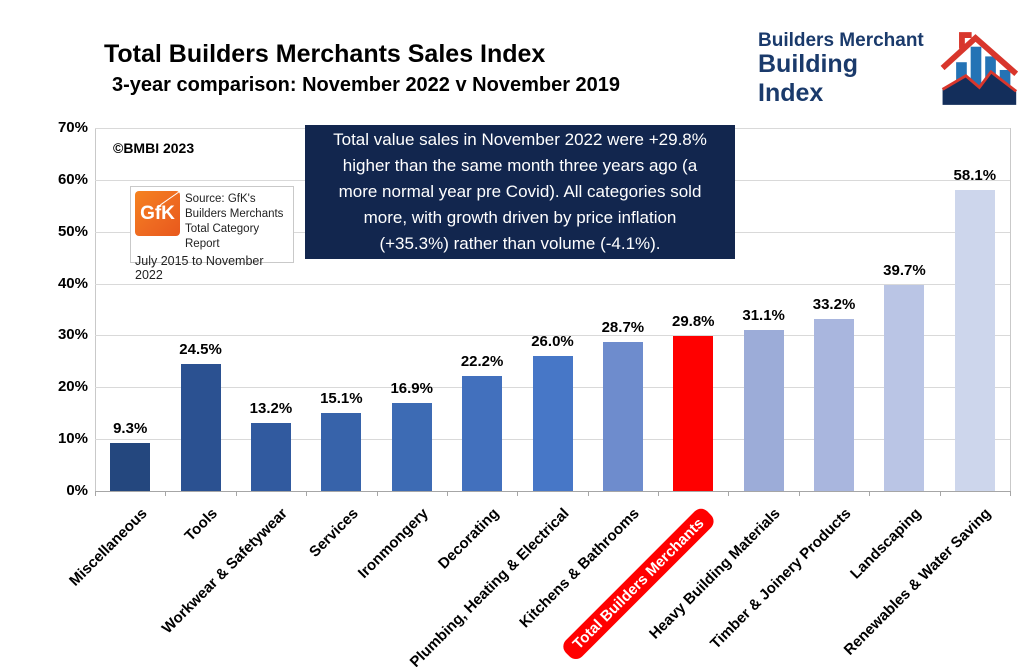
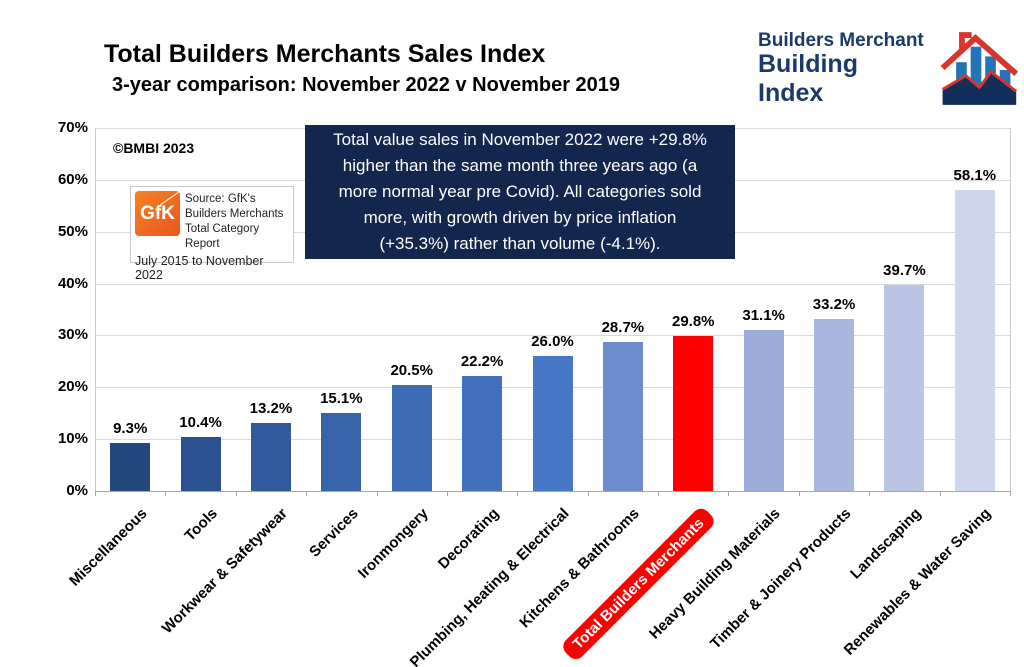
Tools: 24.5% -> 10.4%
Ironmongery: 16.9% -> 20.5%
